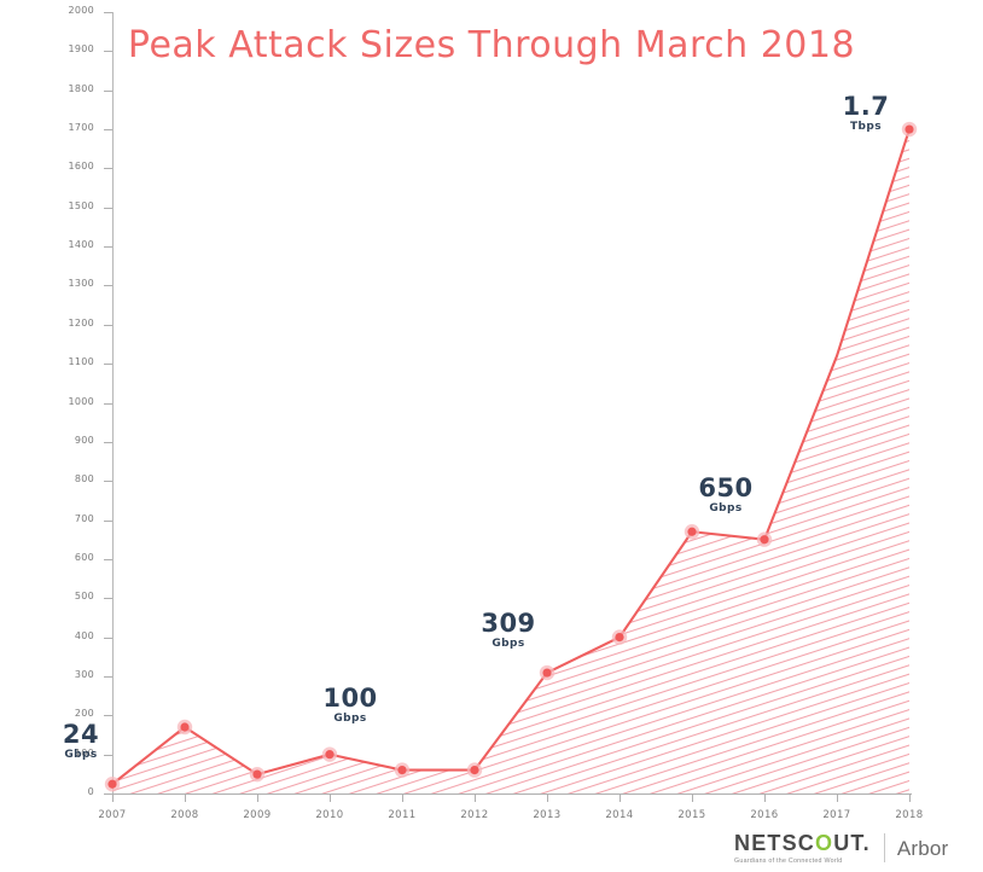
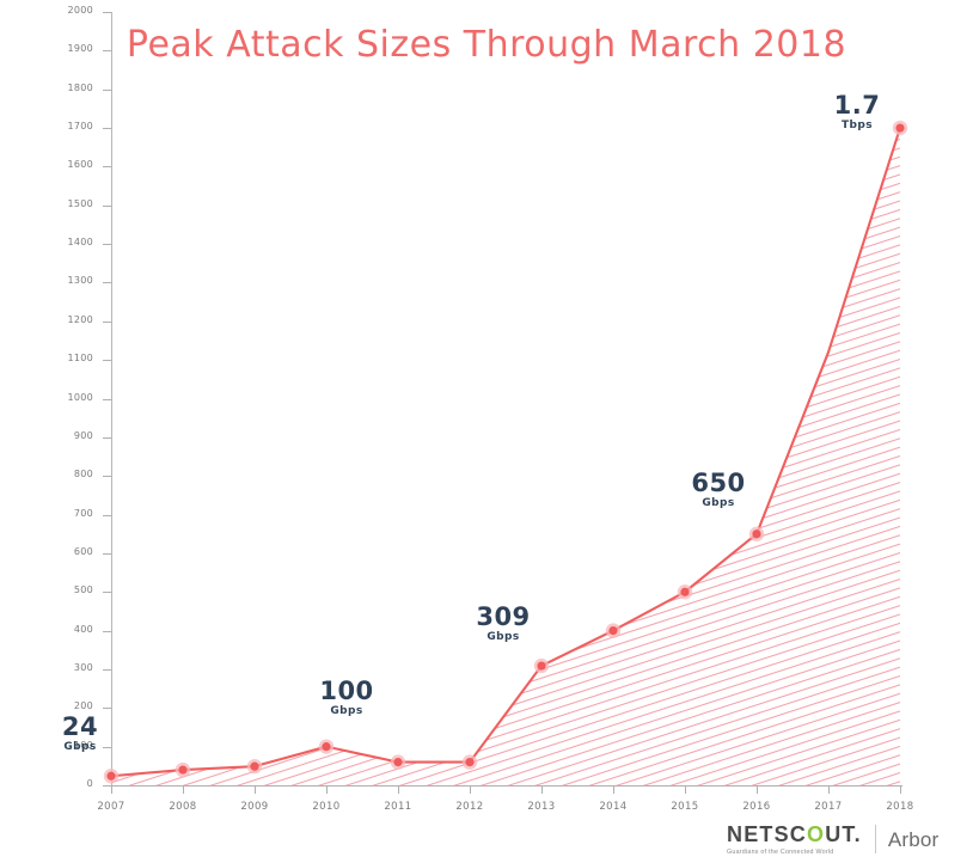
2008: 170 -> 40
2015: 670 -> 500
